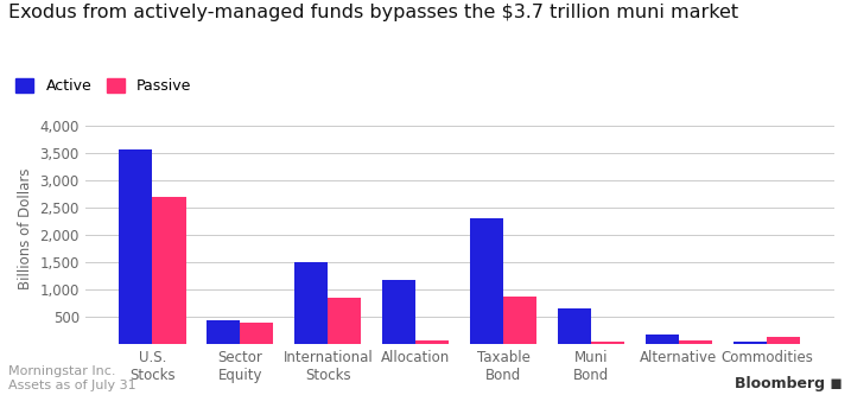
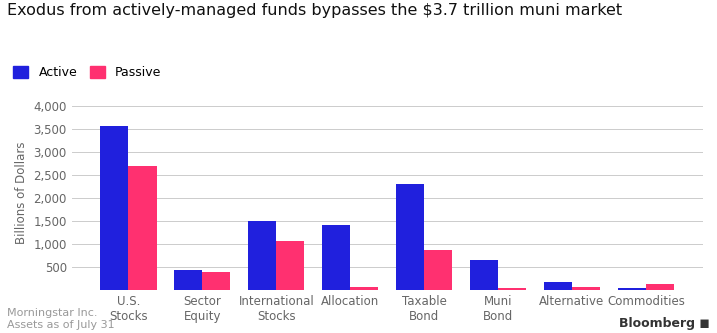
Passive/International Stocks: 840 -> 1,050
Active/Allocation: 1,160 -> 1,400
